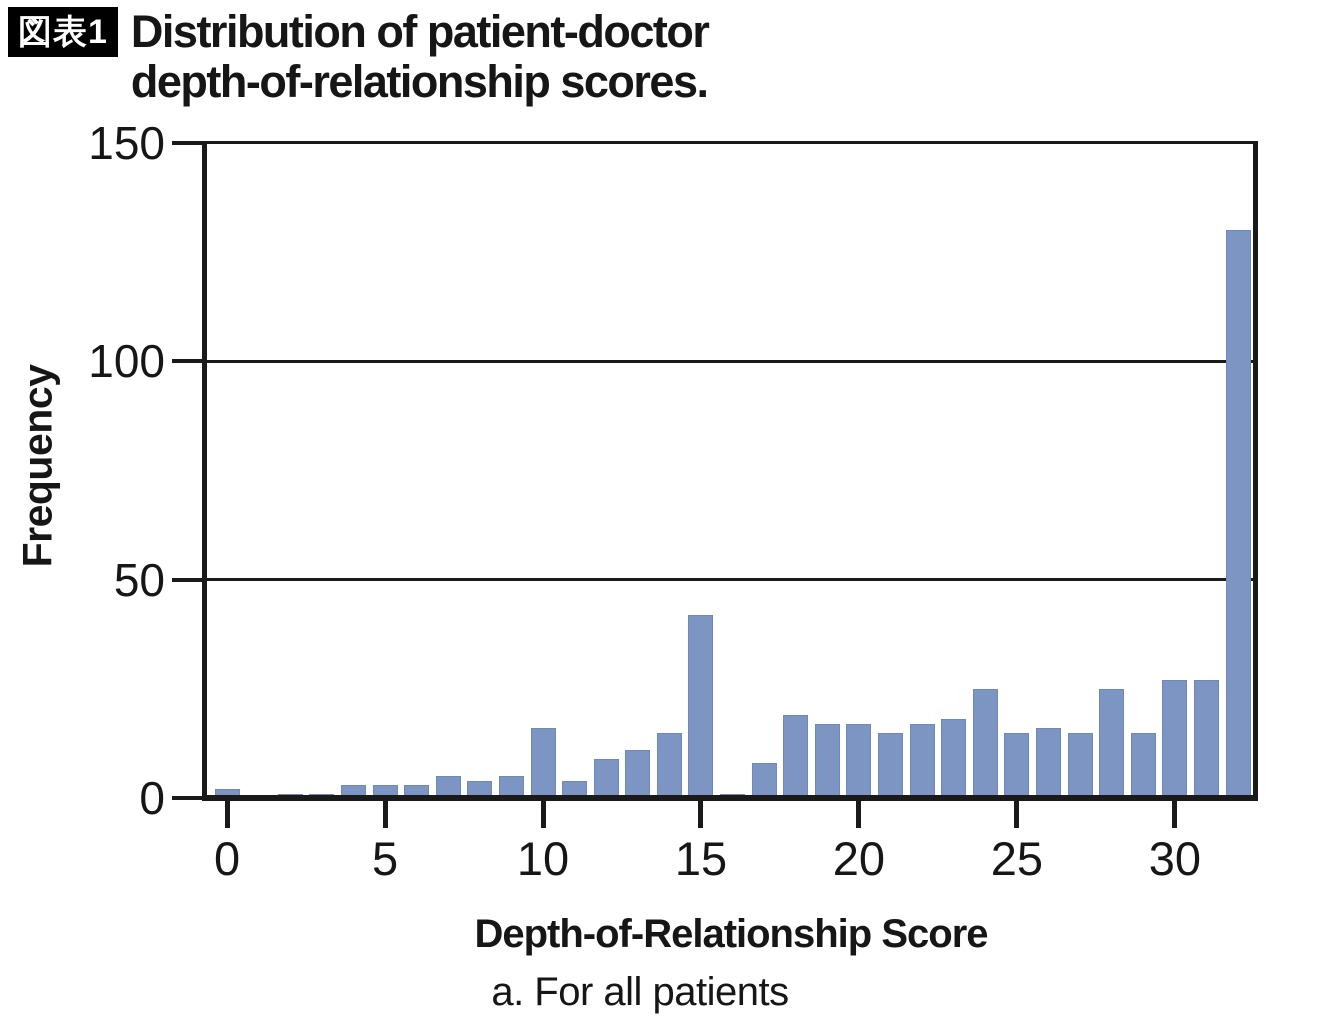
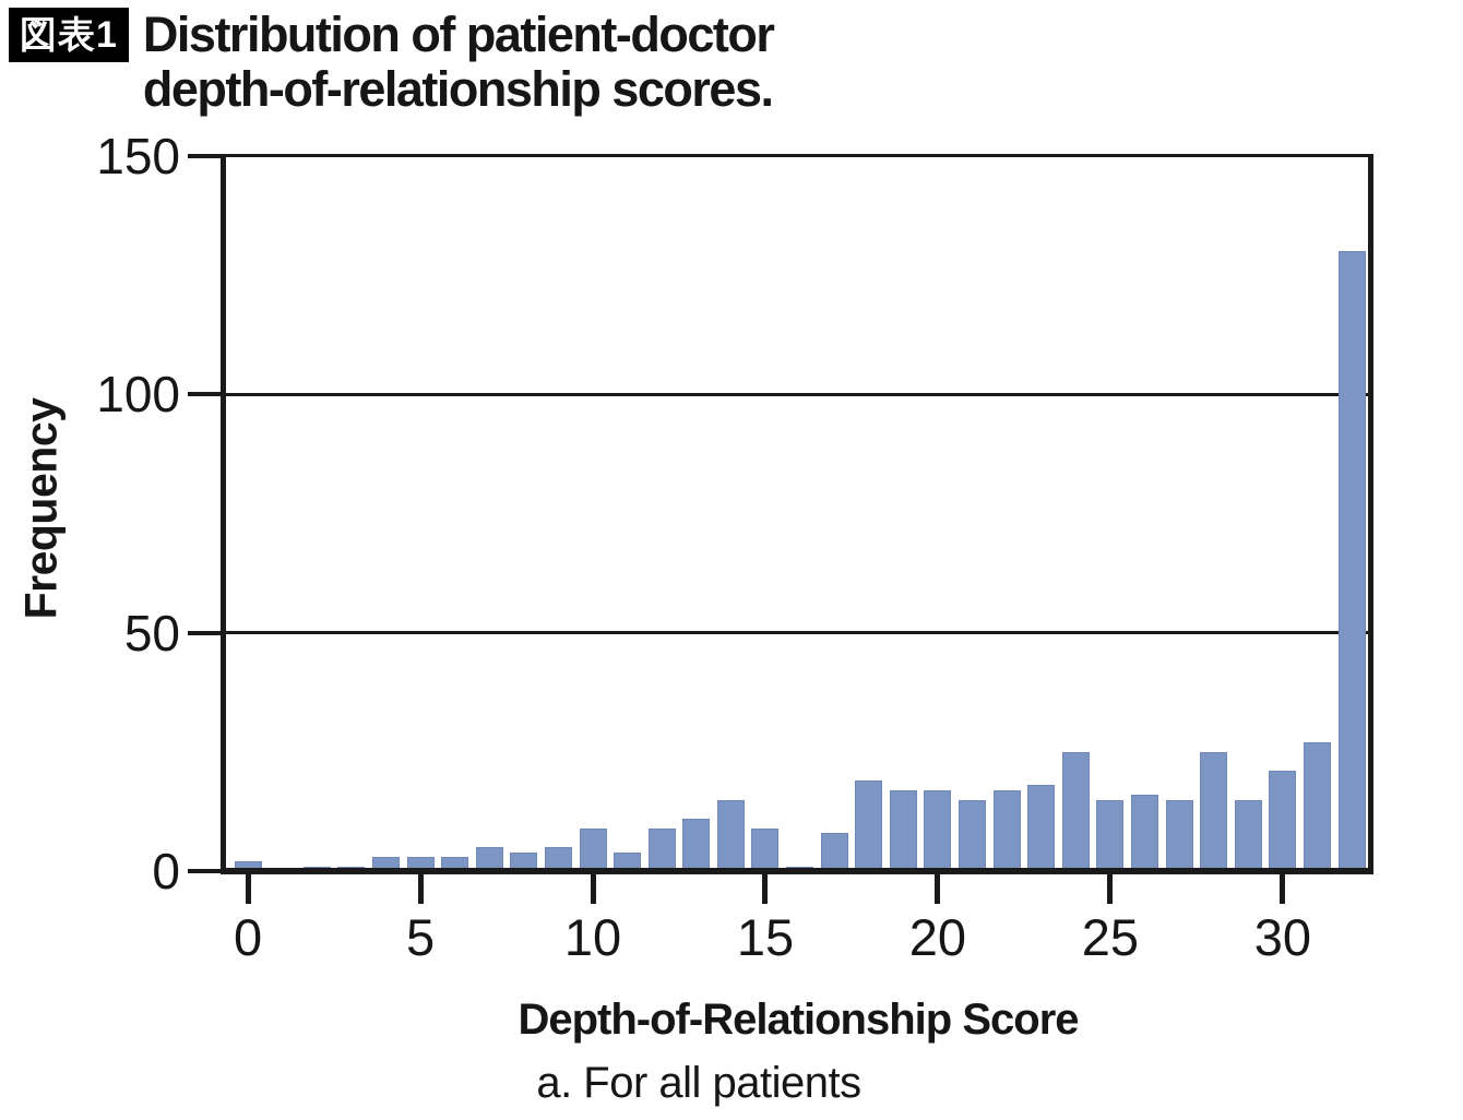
10: 16 -> 9
15: 42 -> 9
30: 27 -> 21
